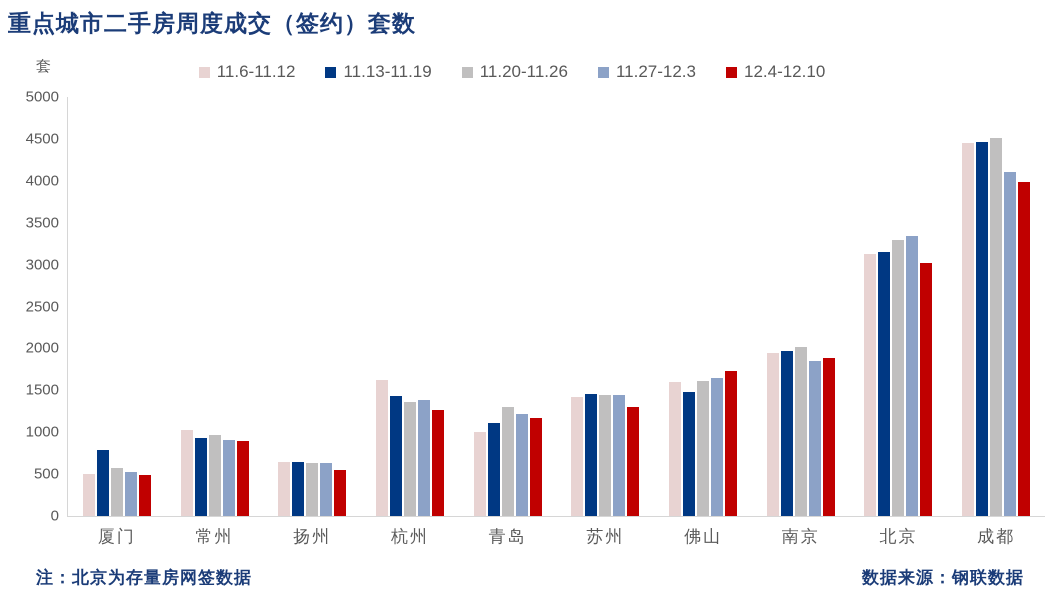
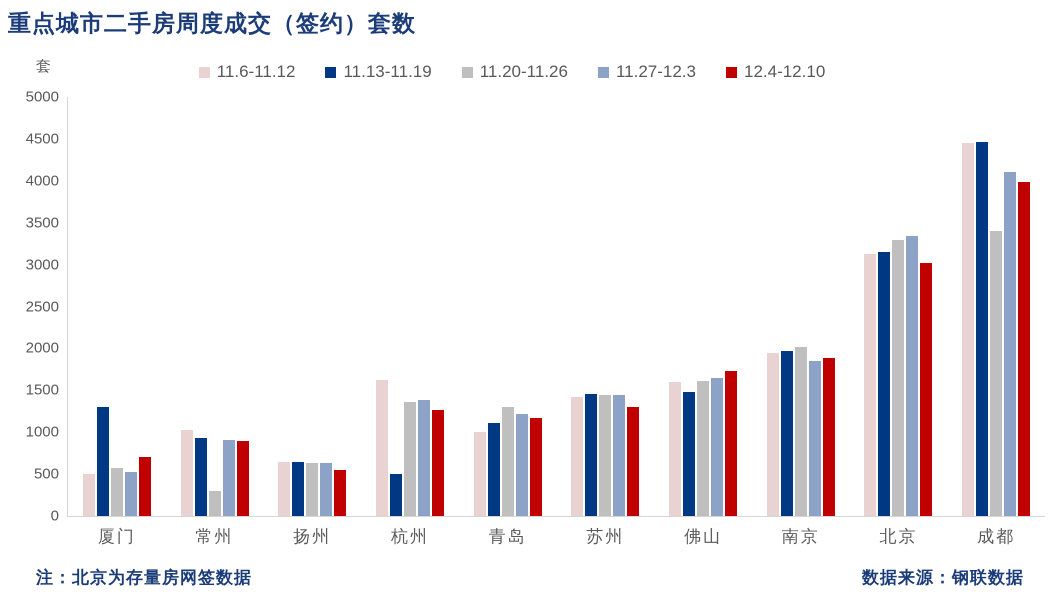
11.13-11.19/厦门: 800 -> 1300
12.4-12.10/厦门: 500 -> 700
11.20-11.26/常州: 1000 -> 300
11.13-11.19/杭州: 1400 -> 500
11.20-11.26/成都: 4500 -> 3400
